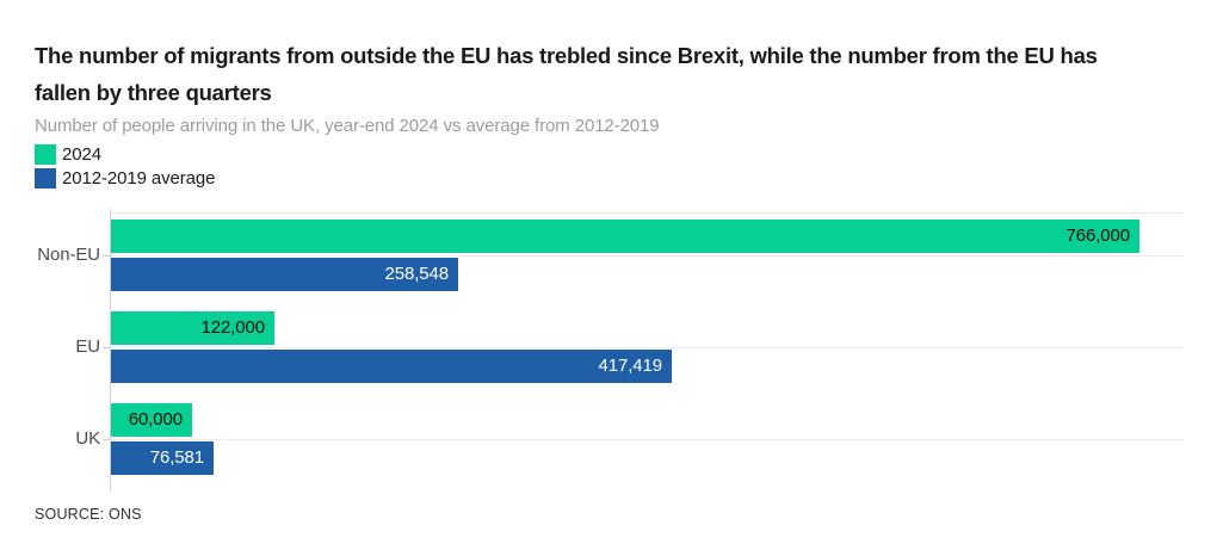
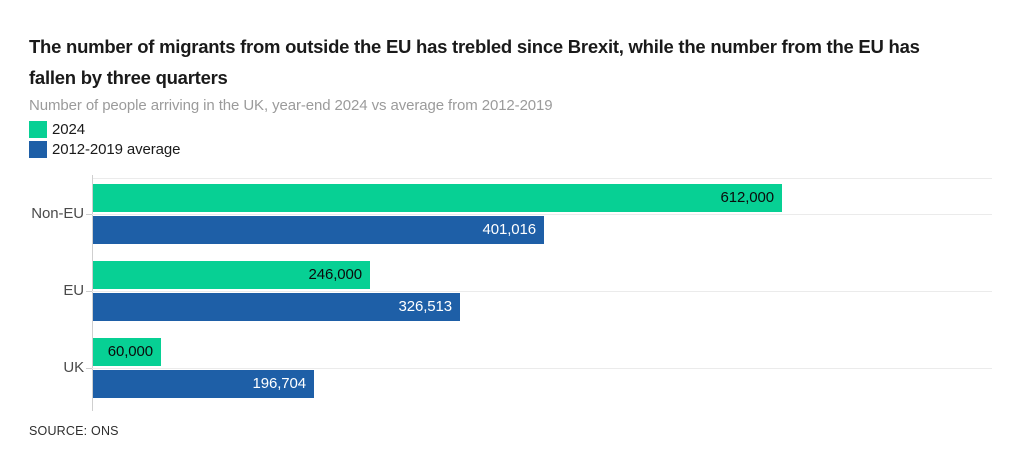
2024/Non-EU: 766,000 -> 612,000
2012-2019 average/Non-EU: 258,548 -> 401,016
2024/EU: 122,000 -> 246,000
2012-2019 average/EU: 417,419 -> 326,513
2012-2019 average/UK: 76,581 -> 196,704
